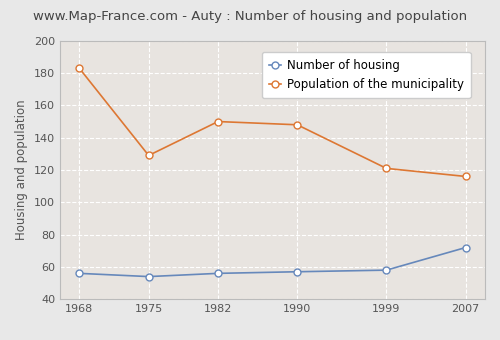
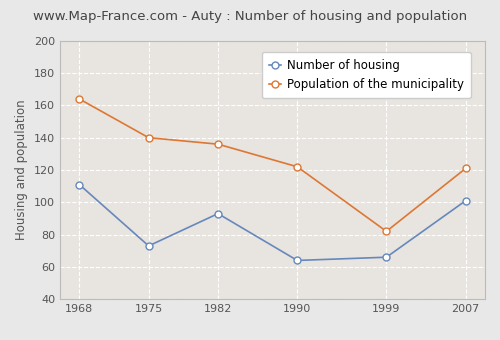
Number of housing/1968: 56 -> 111
Population of the municipality/1968: 183 -> 164
Number of housing/1975: 54 -> 73
Population of the municipality/1975: 129 -> 140
Number of housing/1982: 56 -> 93
Population of the municipality/1982: 150 -> 136
Number of housing/1990: 57 -> 64
Population of the municipality/1990: 148 -> 122
Number of housing/1999: 58 -> 66
Population of the municipality/1999: 121 -> 82
Number of housing/2007: 72 -> 101
Population of the municipality/2007: 116 -> 121
